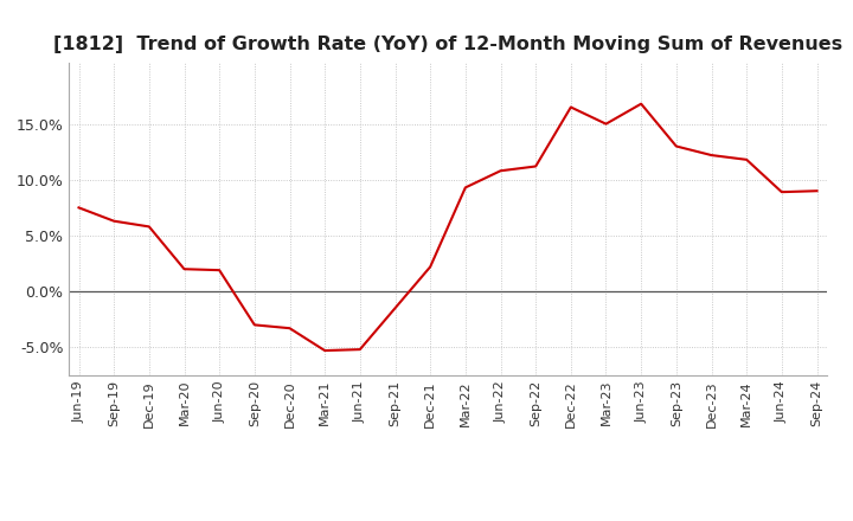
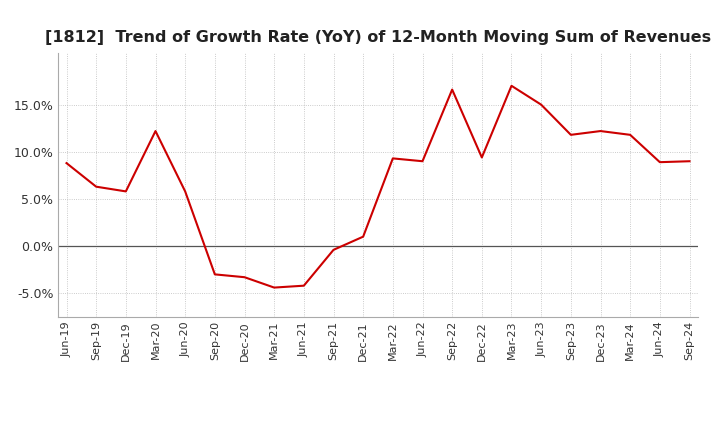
Jun-19: 7.5% -> 8.8%
Mar-20: 2.0% -> 12.2%
Jun-20: 1.9% -> 5.8%
Mar-21: -5.3% -> -4.4%
Jun-21: -5.2% -> -4.2%
Sep-21: -1.5% -> -0.4%
Dec-21: 2.2% -> 1.0%
Jun-22: 10.8% -> 9.0%
Sep-22: 11.2% -> 16.6%
Dec-22: 16.5% -> 9.4%
Mar-23: 15.0% -> 17.0%
Jun-23: 16.8% -> 15.0%
Sep-23: 13.0% -> 11.8%
